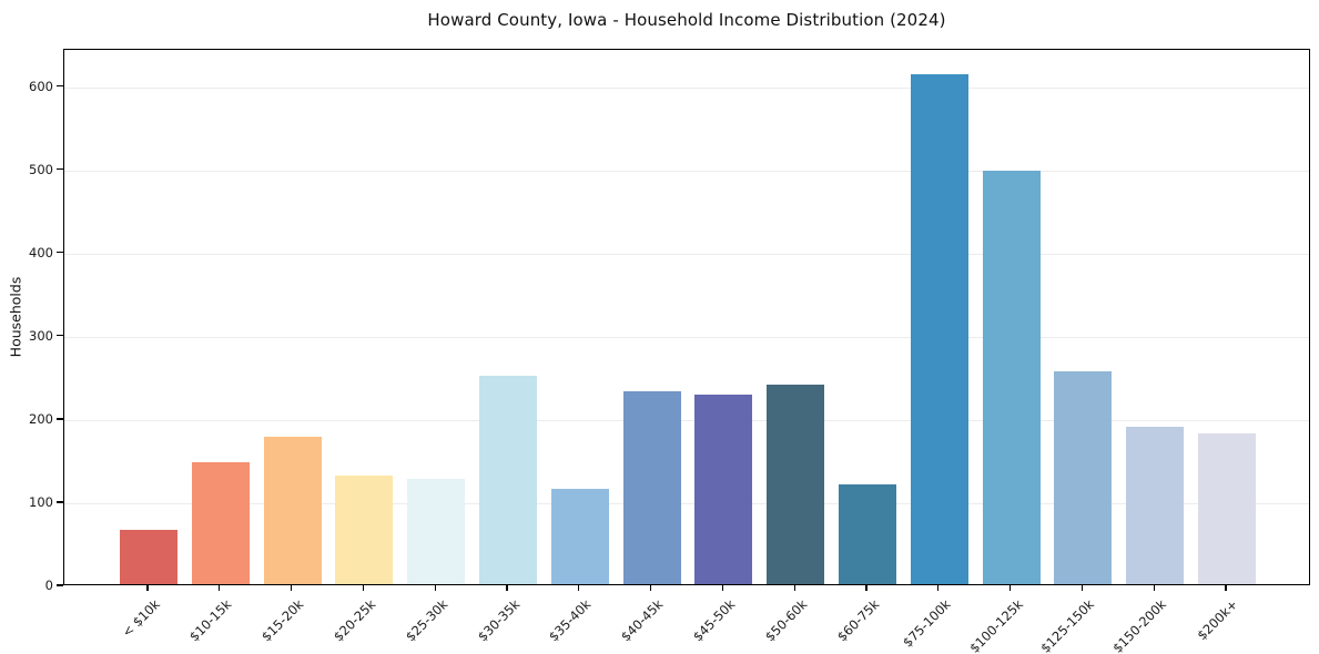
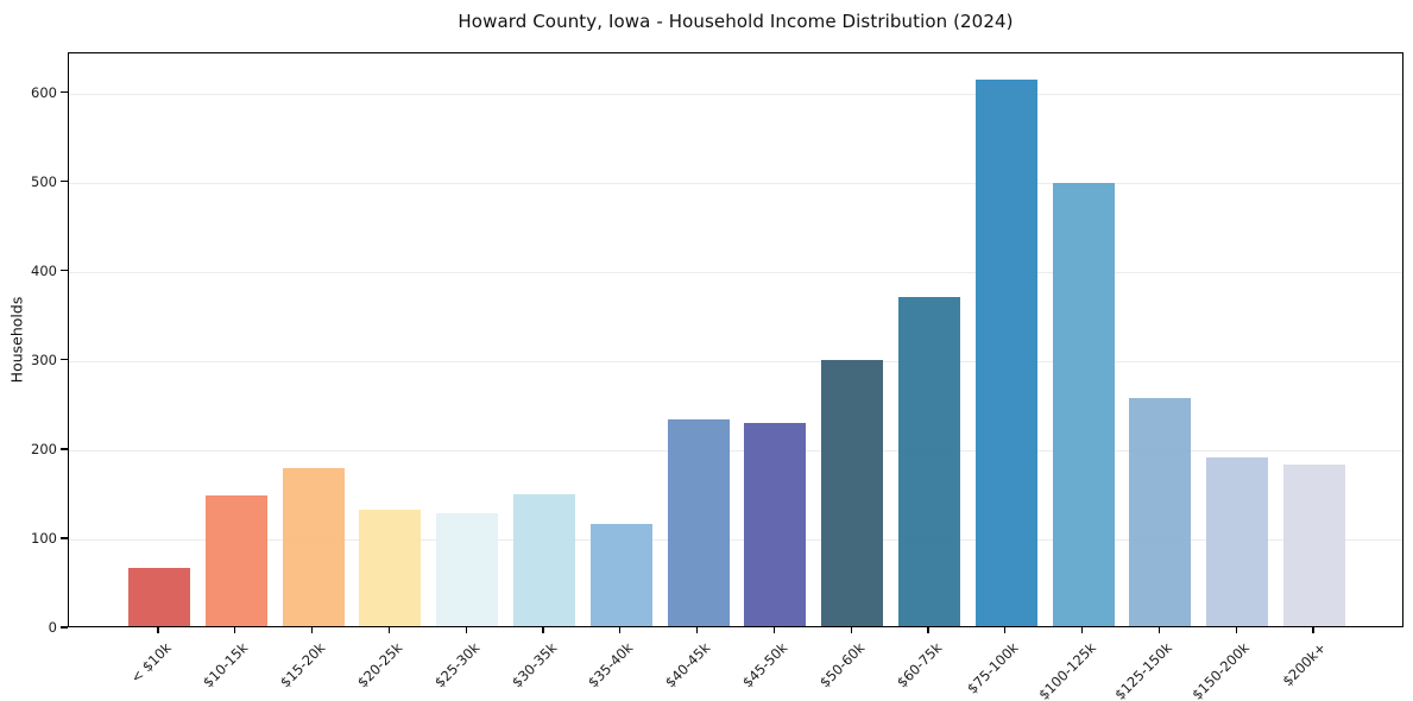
$30-35k: 250 -> 150
$50-60k: 240 -> 300
$60-75k: 120 -> 370
